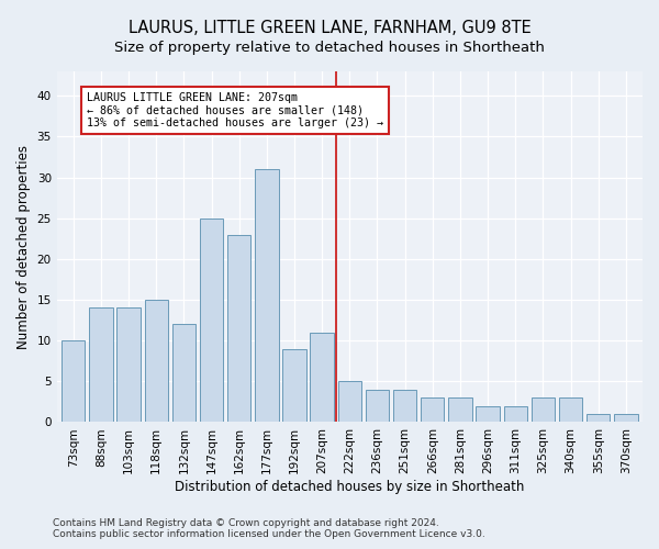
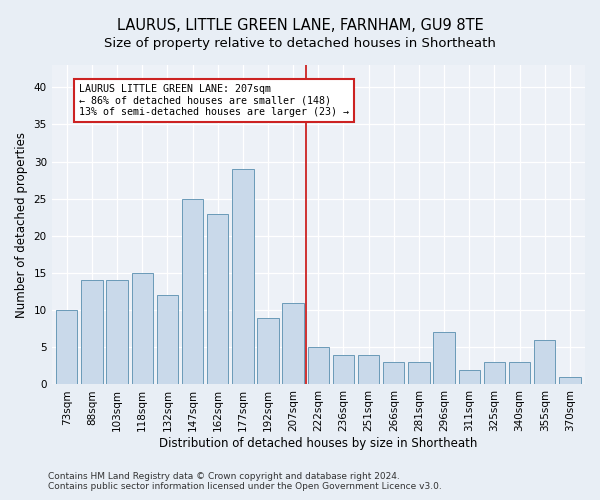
177sqm: 31 -> 29
296sqm: 2 -> 7
355sqm: 1 -> 6
